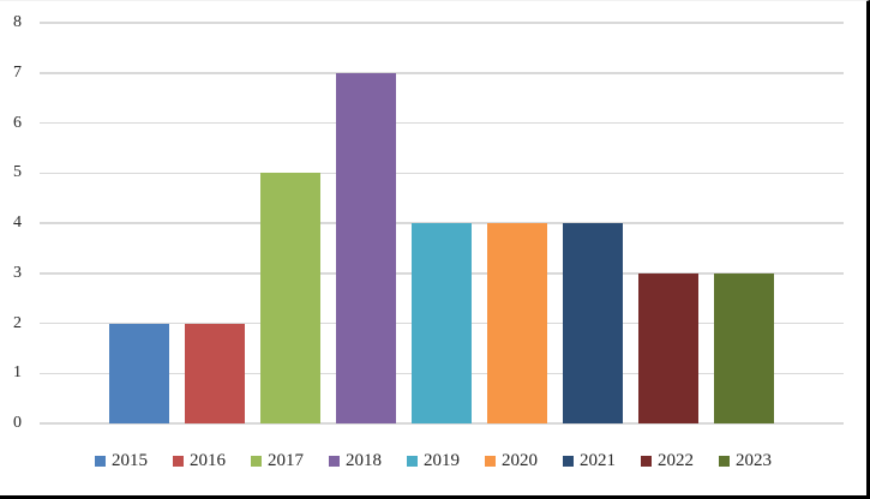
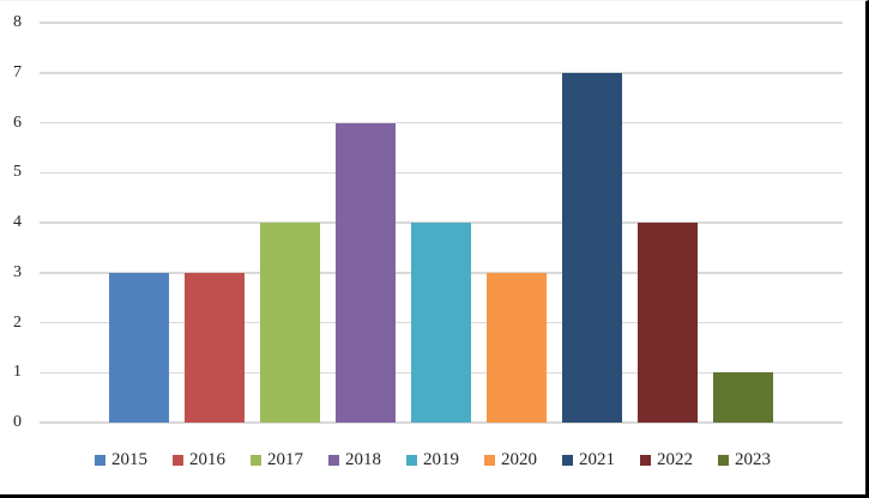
2015: 2 -> 3
2016: 2 -> 3
2017: 5 -> 4
2018: 7 -> 6
2020: 4 -> 3
2021: 4 -> 7
2022: 3 -> 4
2023: 3 -> 1
